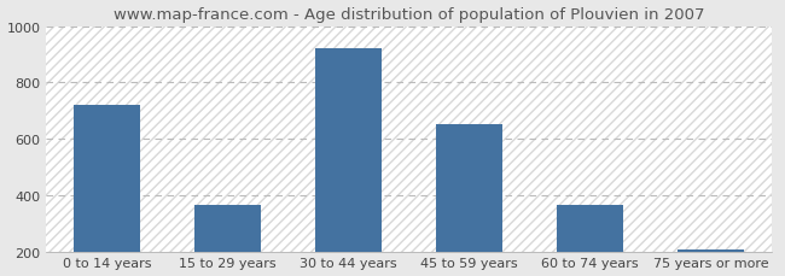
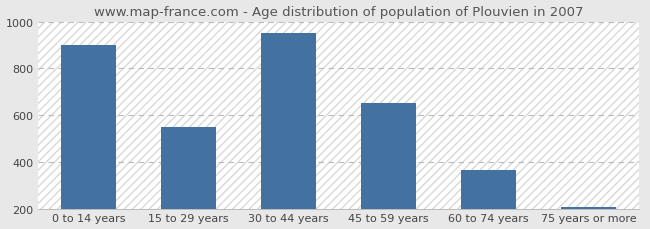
0 to 14 years: 720 -> 900
15 to 29 years: 365 -> 547
30 to 44 years: 920 -> 952
